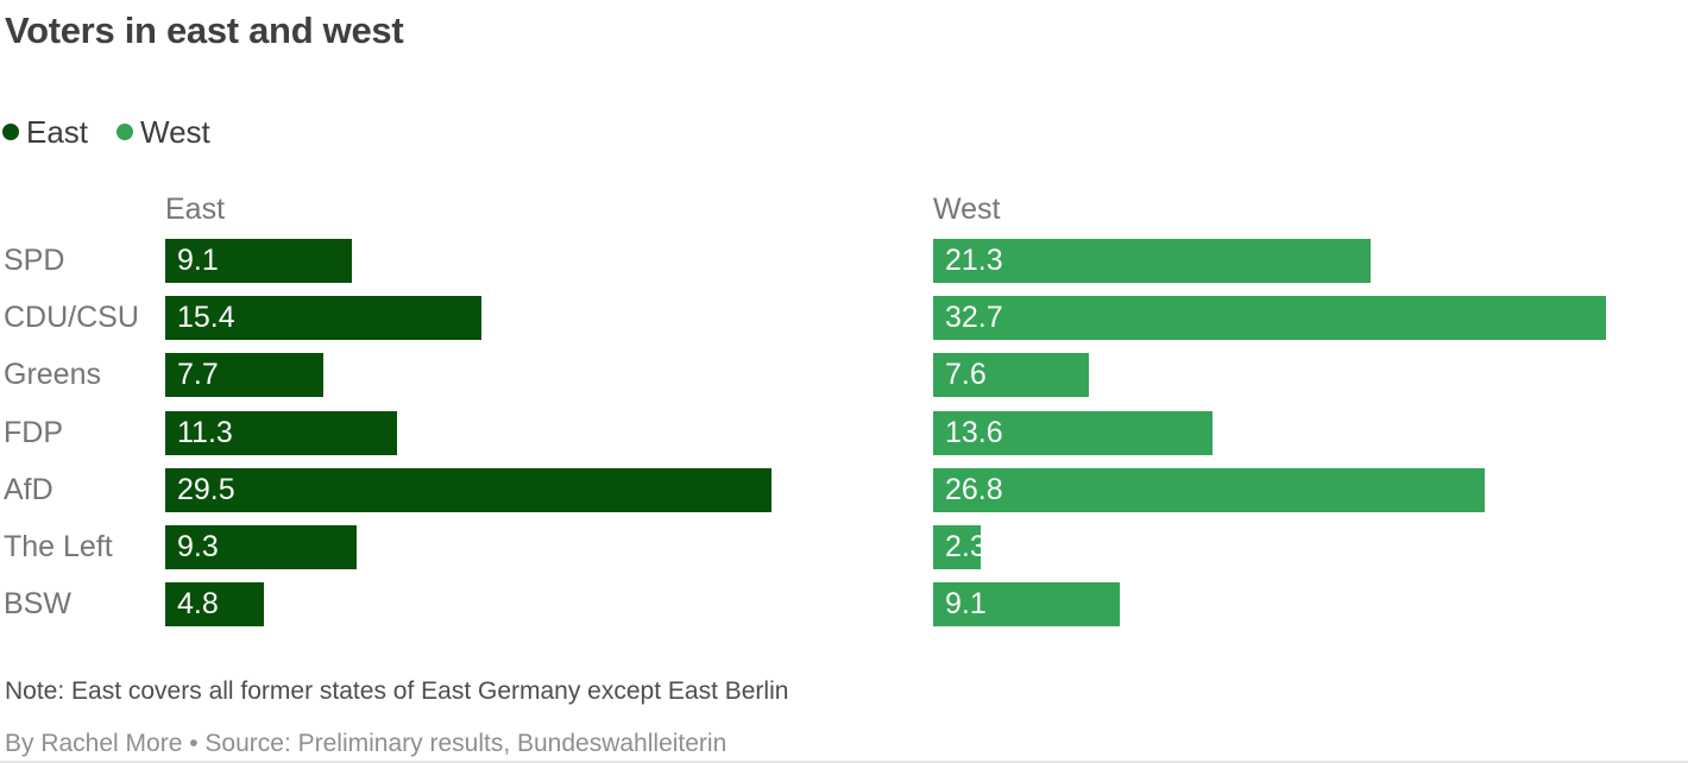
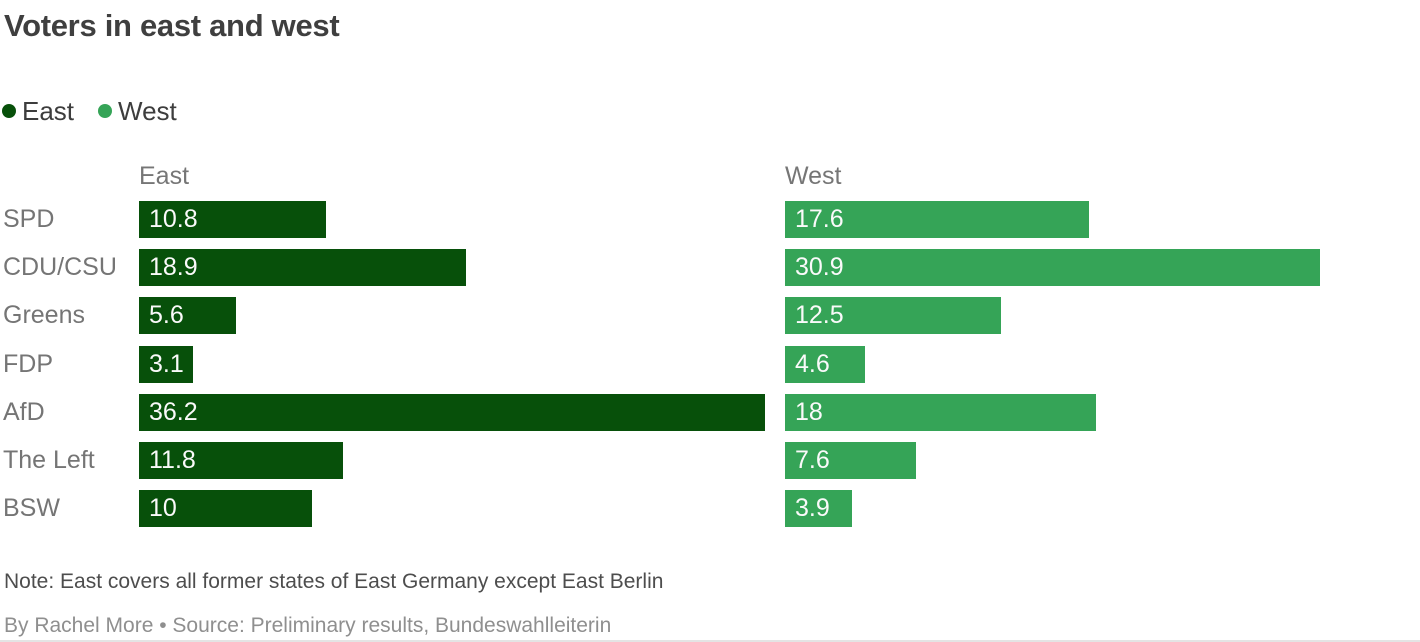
East/SPD: 9.1 -> 10.8
West/SPD: 21.3 -> 17.6
East/CDU/CSU: 15.4 -> 18.9
West/CDU/CSU: 32.7 -> 30.9
East/Greens: 7.7 -> 5.6
West/Greens: 7.6 -> 12.5
East/FDP: 11.3 -> 3.1
West/FDP: 13.6 -> 4.6
East/AfD: 29.5 -> 36.2
West/AfD: 26.8 -> 18
East/The Left: 9.3 -> 11.8
West/The Left: 2.3 -> 7.6
East/BSW: 4.8 -> 10
West/BSW: 9.1 -> 3.9
